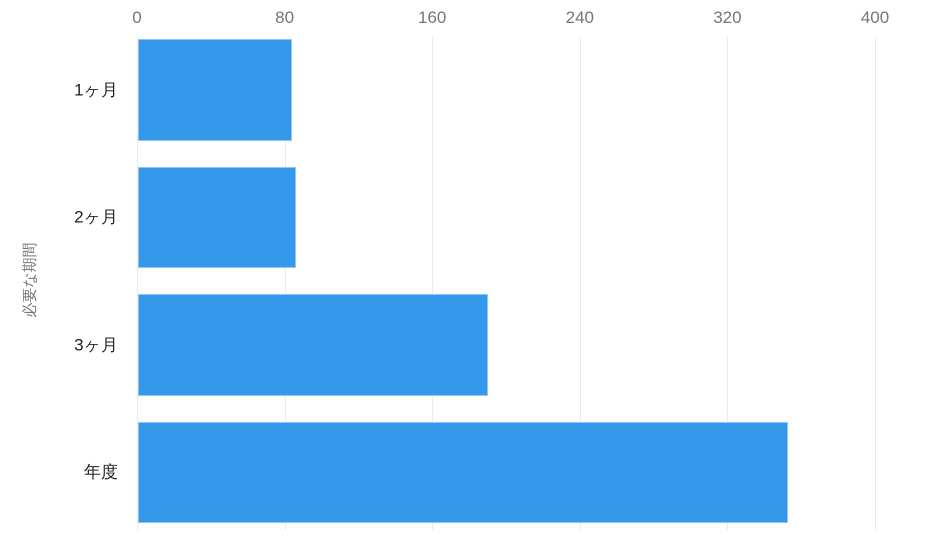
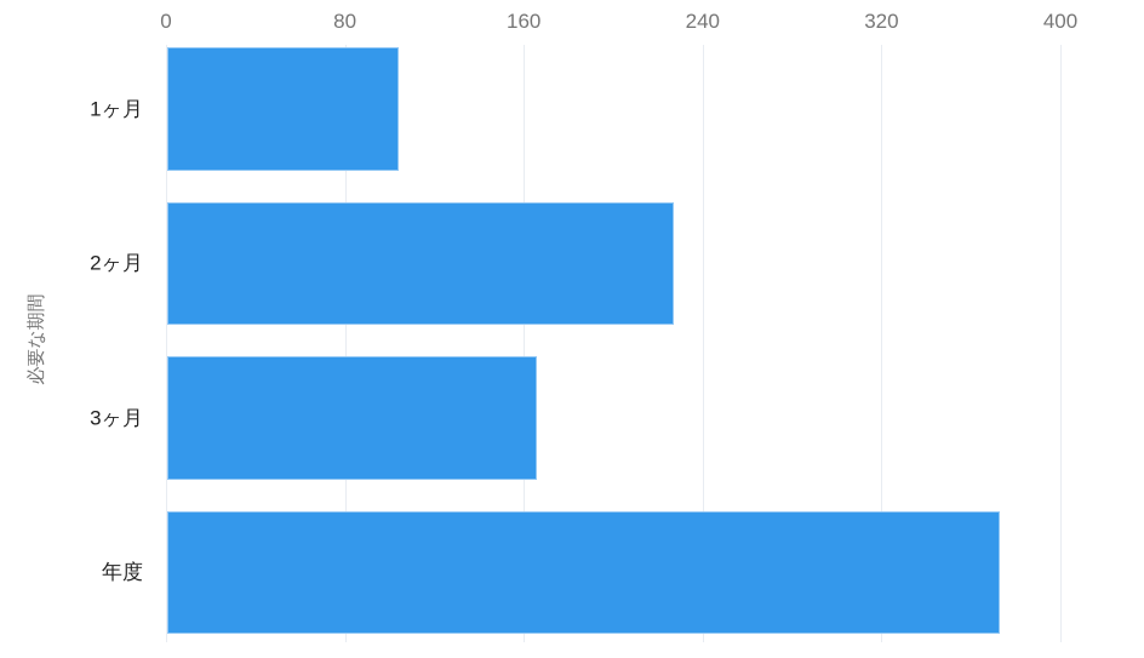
1ヶ月: 84 -> 104
2ヶ月: 86 -> 227
3ヶ月: 190 -> 166
年度: 353 -> 373
